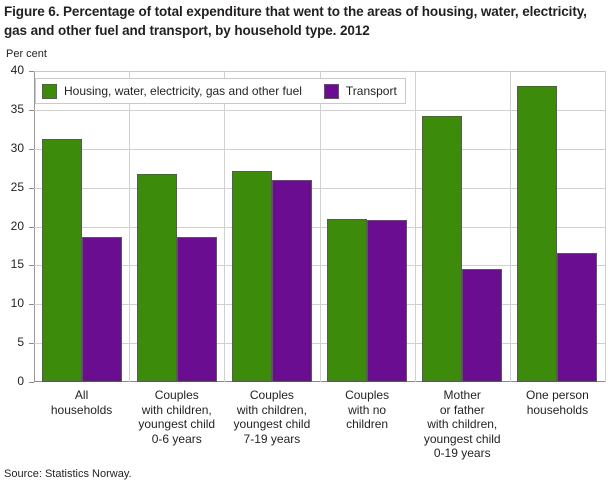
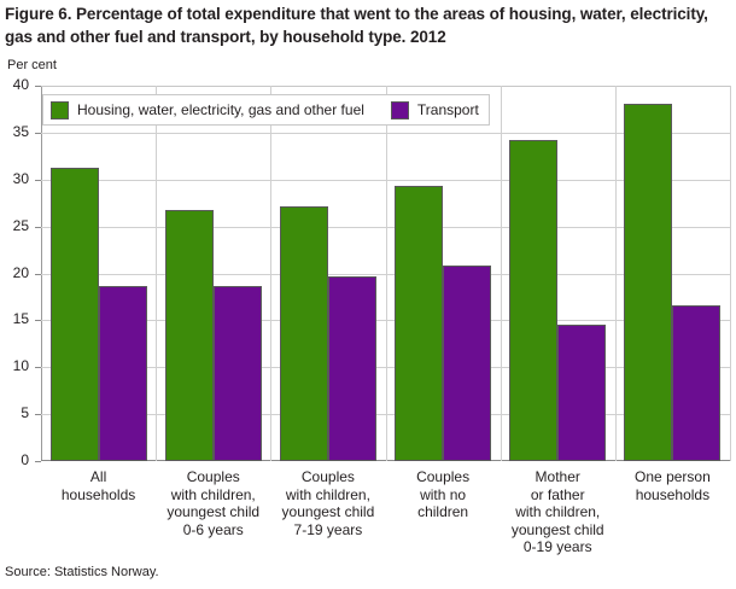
Transport/Couples with children, youngest child 7-19 years: 26 -> 20
Housing, water, electricity, gas and other fuel/Couples with no children: 21 -> 29
